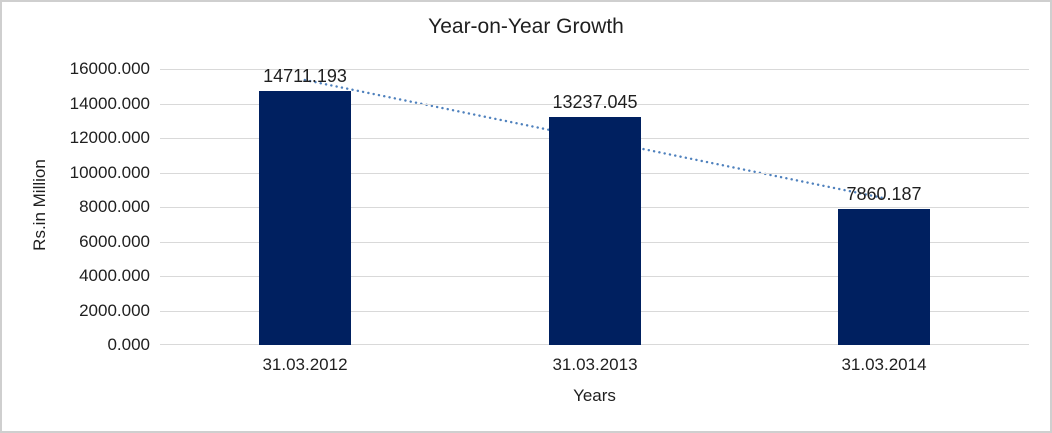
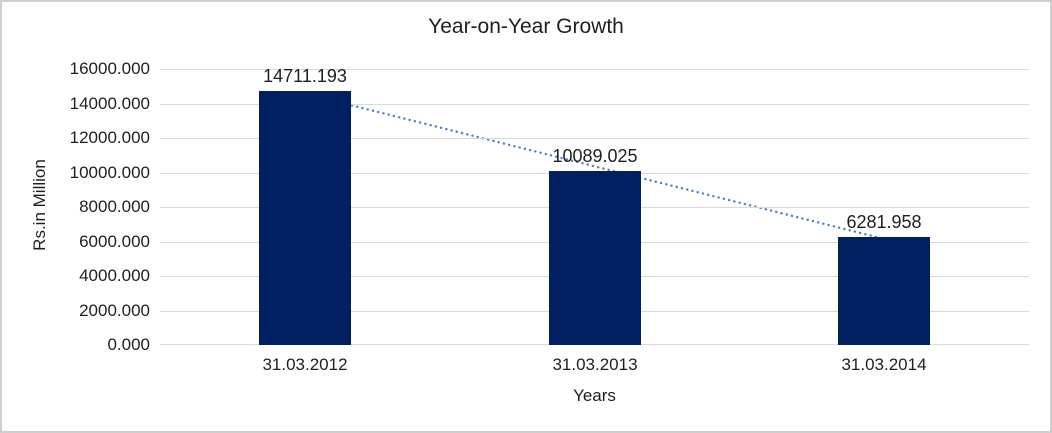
31.03.2013: 13237.045 -> 10089.025
31.03.2014: 7860.187 -> 6281.958
